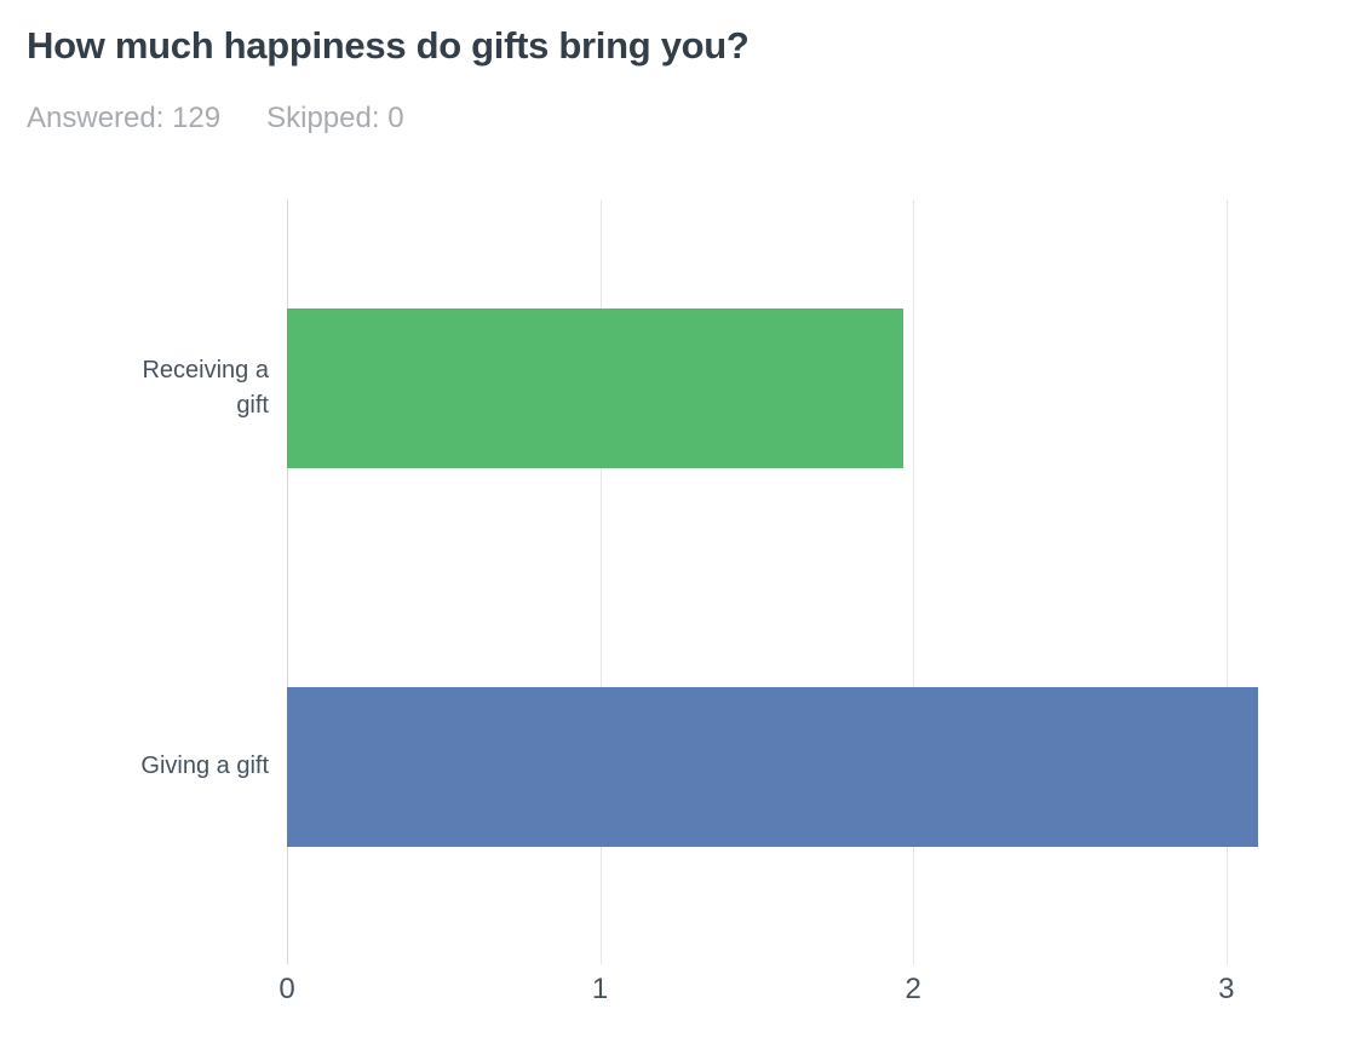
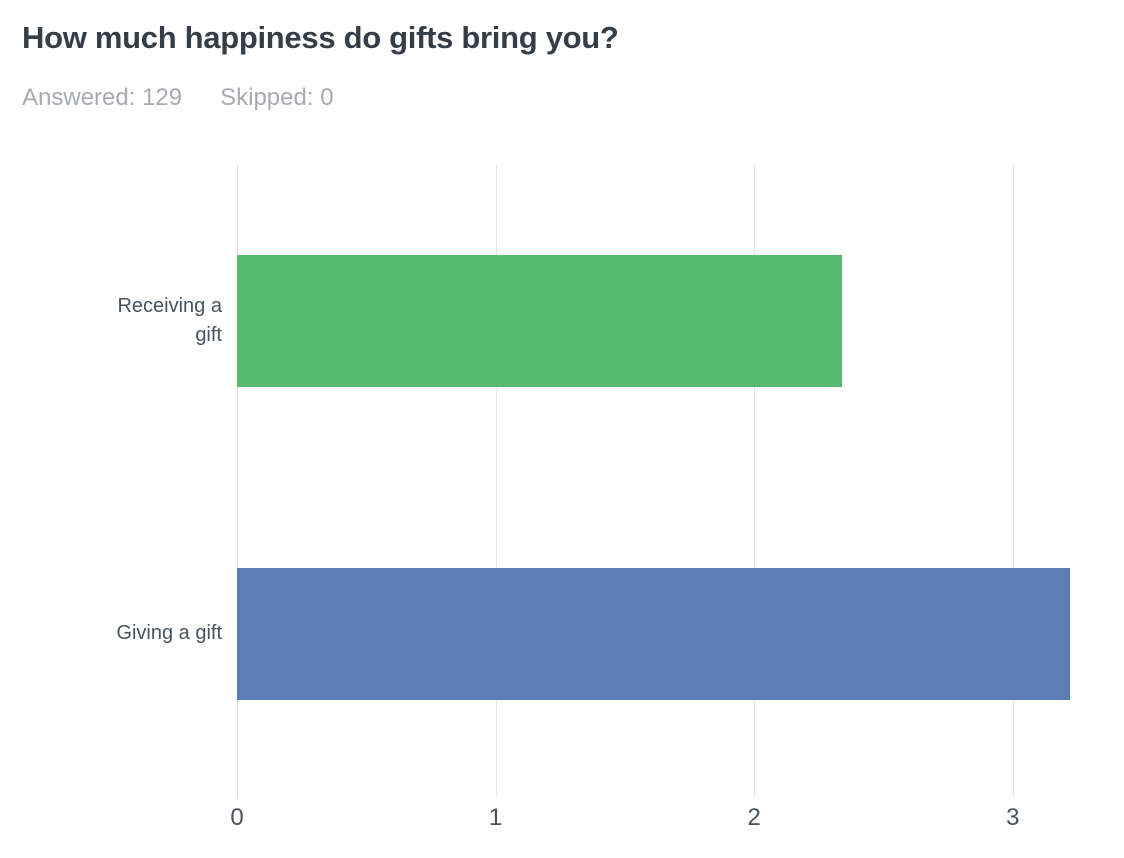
Receiving a gift: 1.97 -> 2.34
Giving a gift: 3.10 -> 3.22
